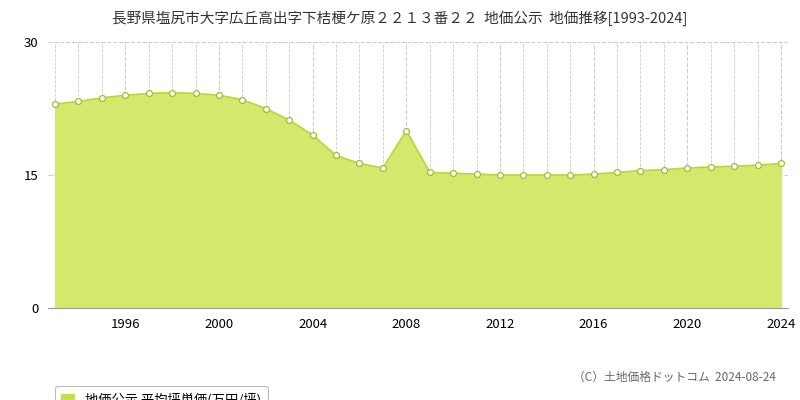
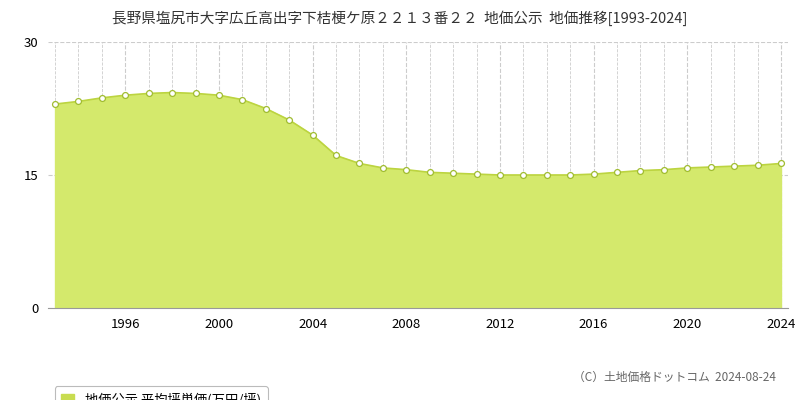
2008: 20.0 -> 15.6
